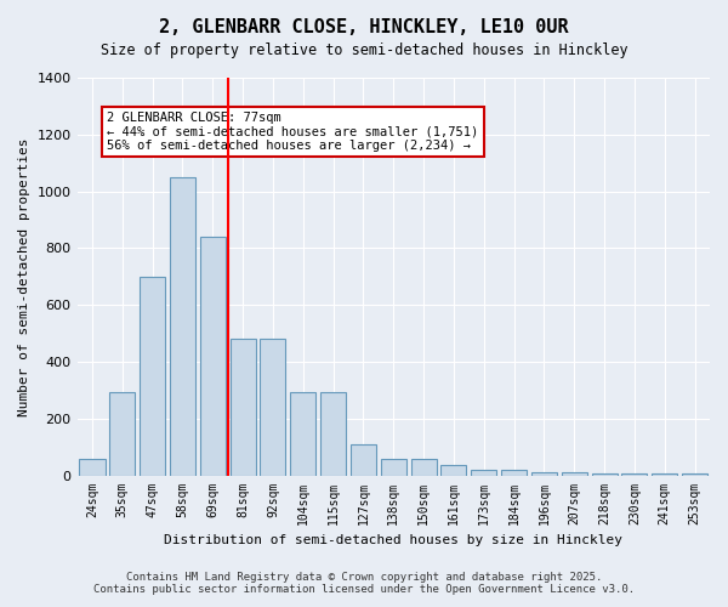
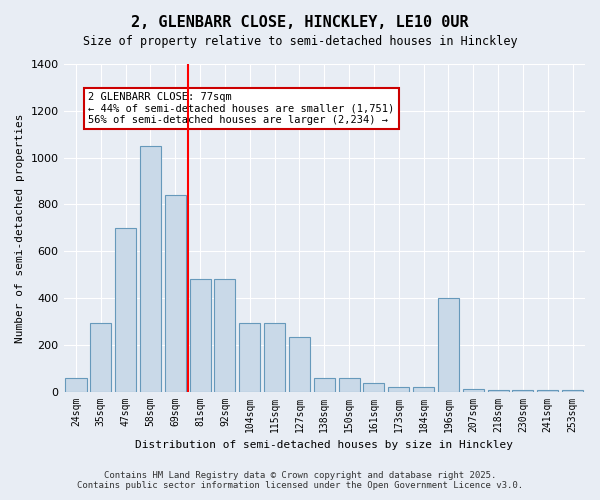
127sqm: 110 -> 235
196sqm: 10 -> 400
